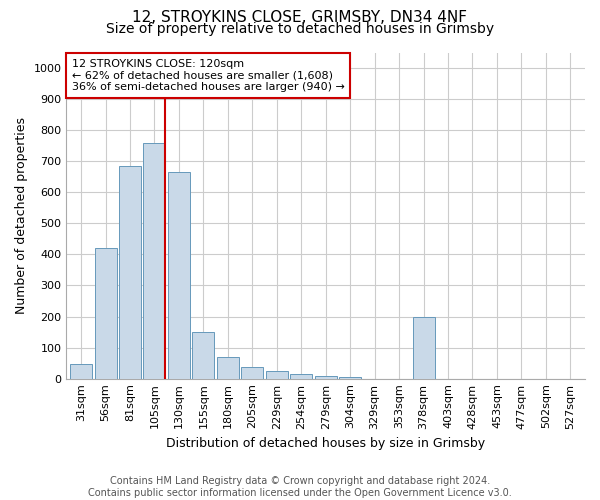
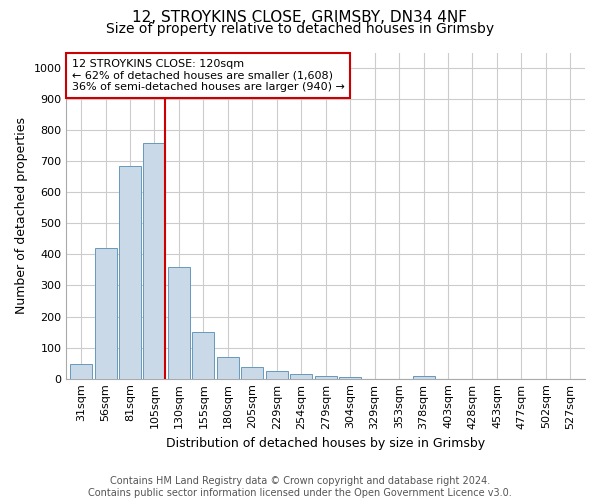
130sqm: 665 -> 360
378sqm: 200 -> 10
